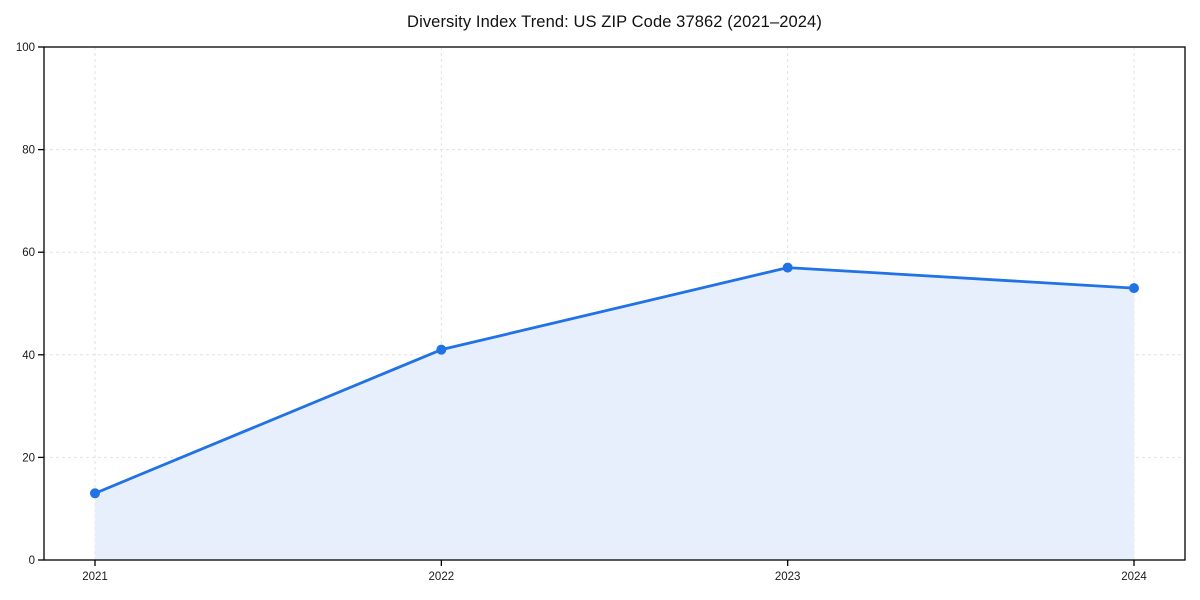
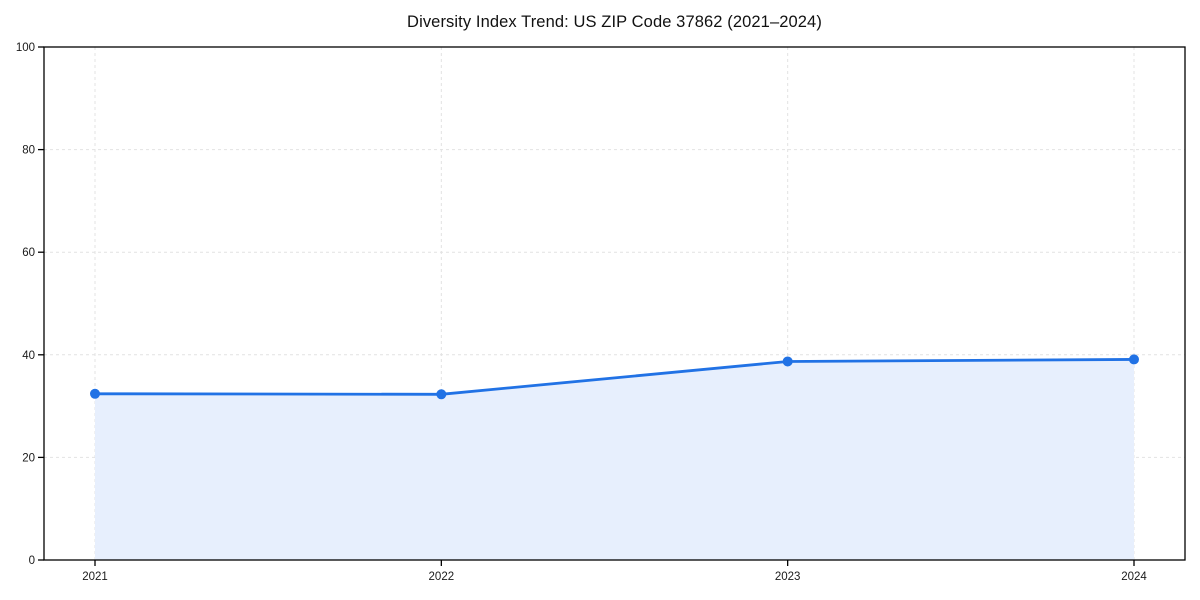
2021: 13 -> 32
2022: 41 -> 32
2023: 57 -> 39
2024: 53 -> 39
